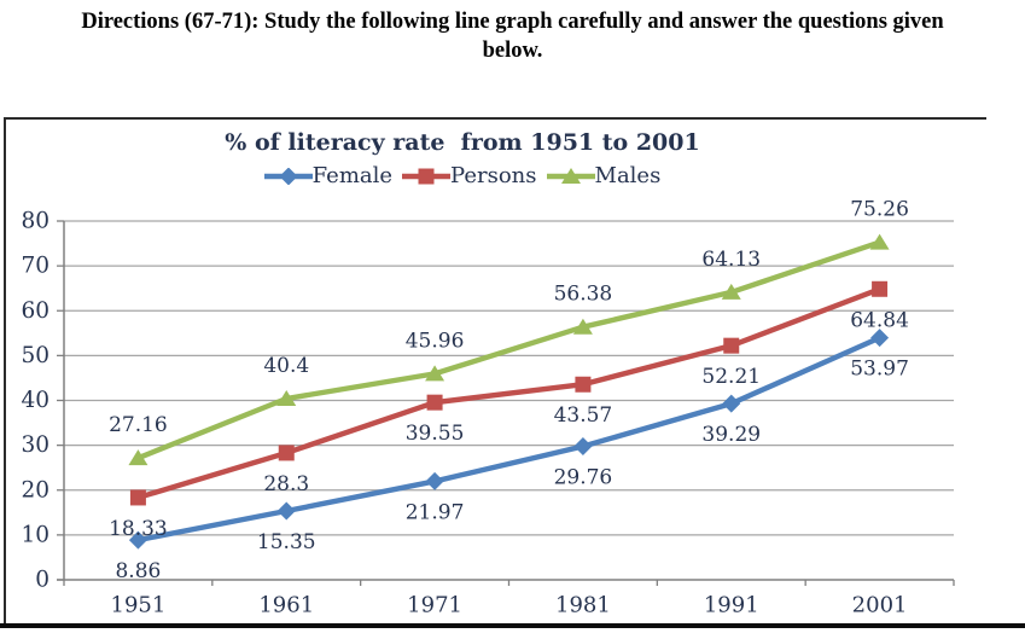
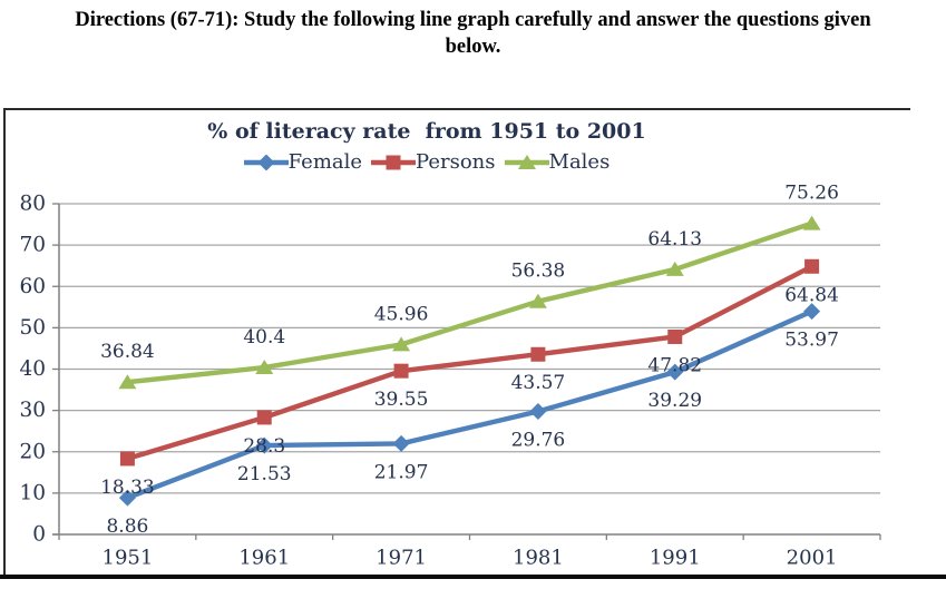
Males/1951: 27.16 -> 36.84
Female/1961: 15.35 -> 21.53
Persons/1991: 52.21 -> 47.82
